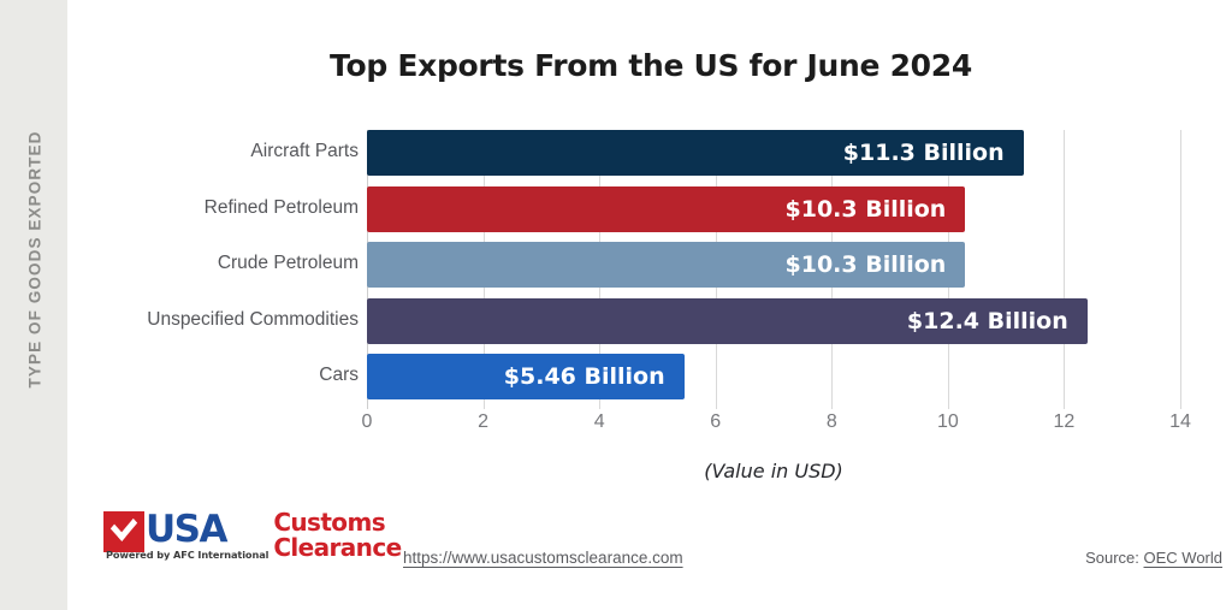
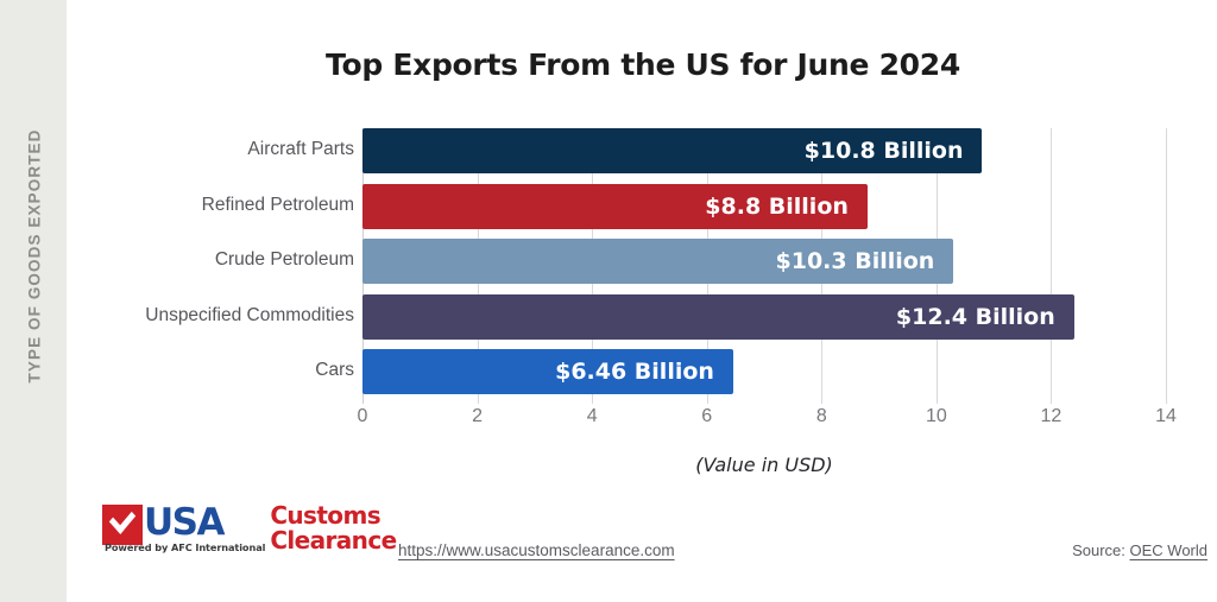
Aircraft Parts: $11.3 -> $10.8
Refined Petroleum: $10.3 -> $8.8
Cars: $5.46 -> $6.46
